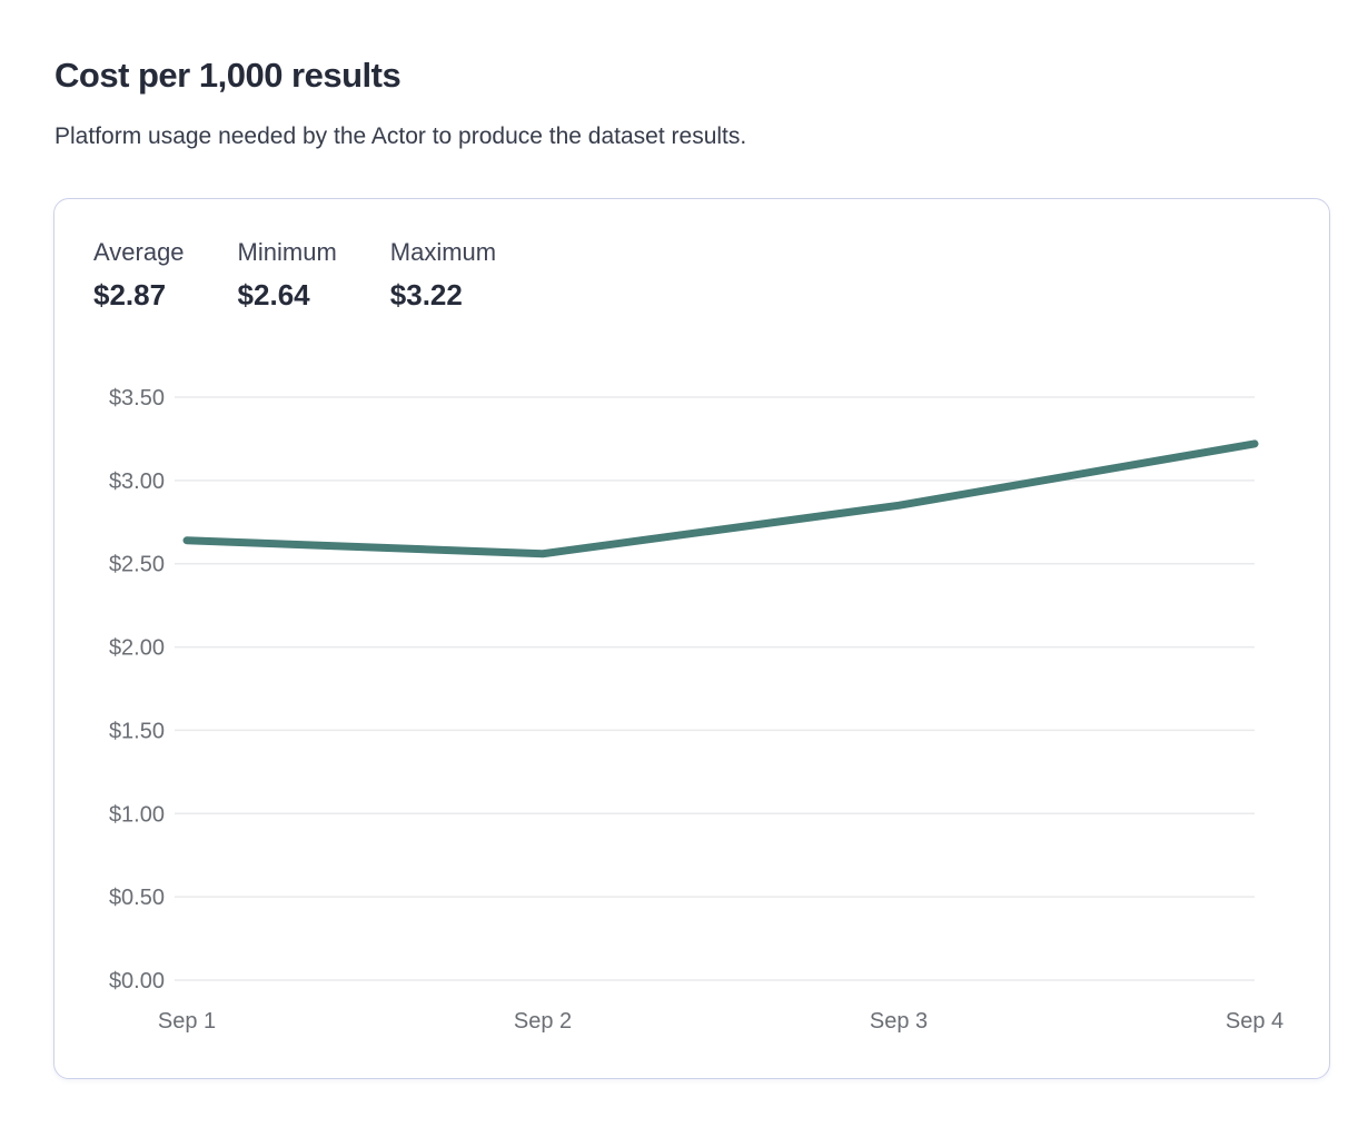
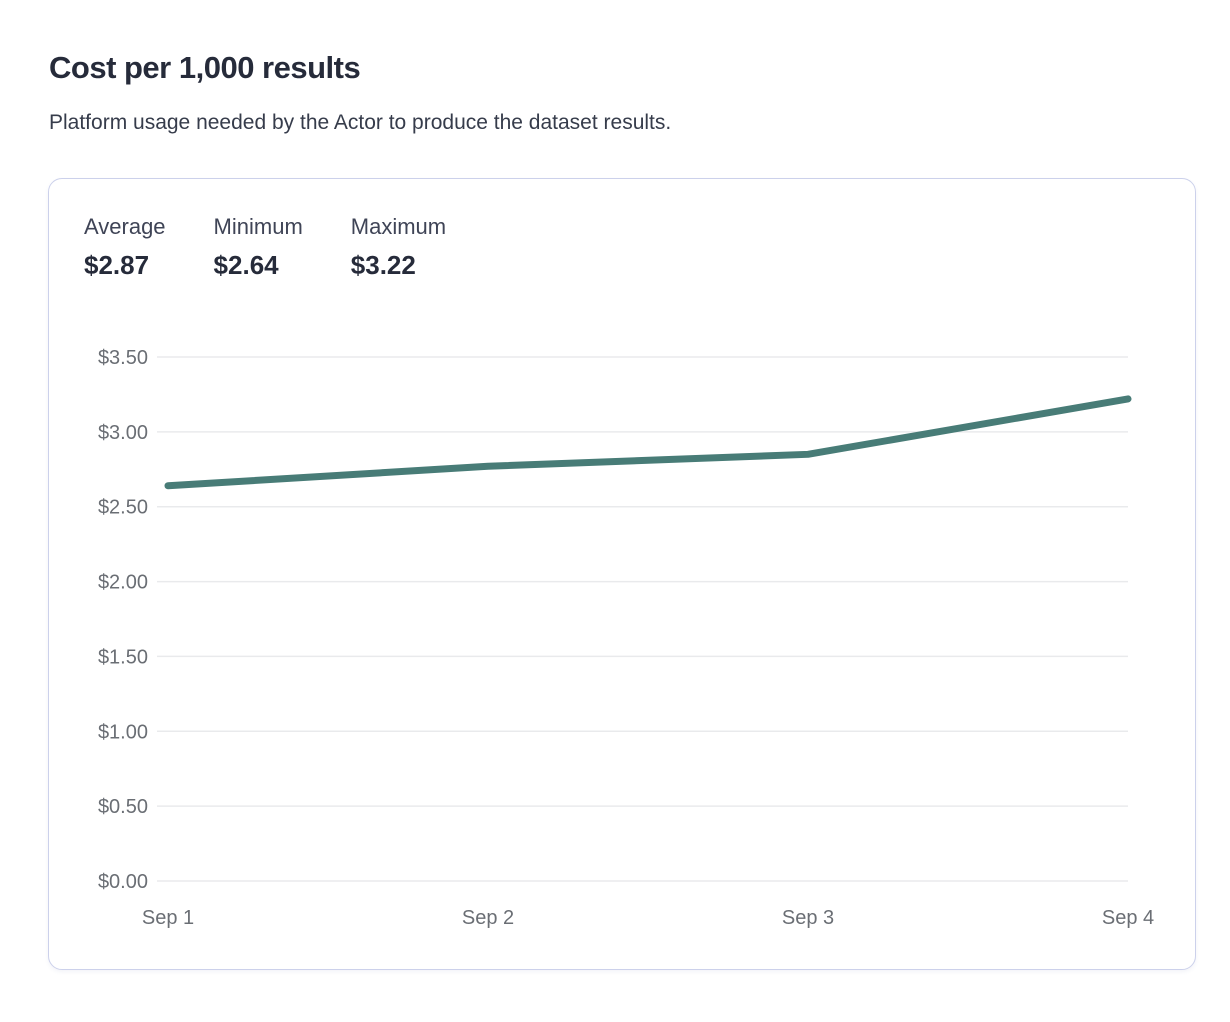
Sep 2: $2.56 -> $2.77
